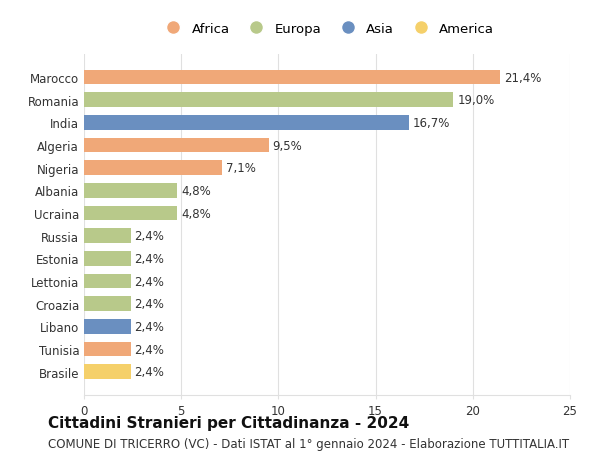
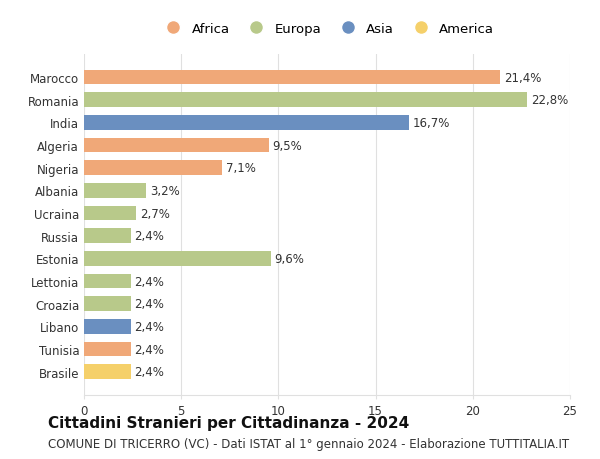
Romania: 19,0% -> 22,8%
Albania: 4,8% -> 3,2%
Ucraina: 4,8% -> 2,7%
Estonia: 2,4% -> 9,6%
